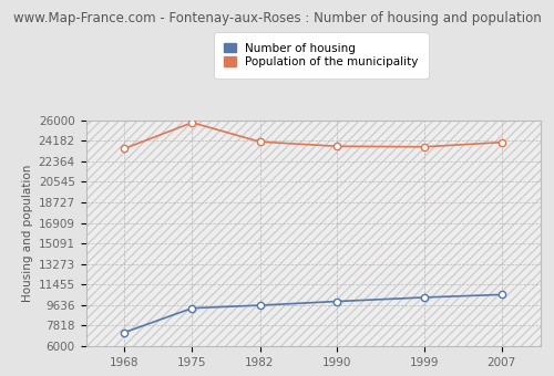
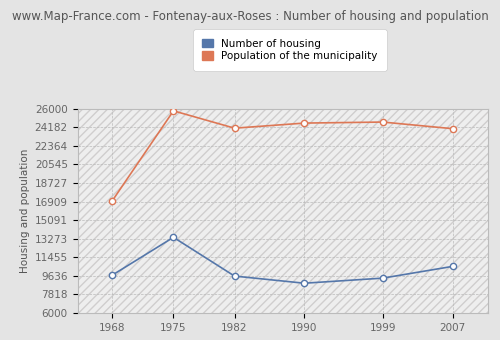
Number of housing/1968: 7200 -> 9700
Population of the municipality/1968: 23500 -> 17000
Number of housing/1975: 9400 -> 13400
Number of housing/1990: 10000 -> 8900
Population of the municipality/1990: 23700 -> 24600
Number of housing/1999: 10300 -> 9400
Population of the municipality/1999: 23600 -> 24700
